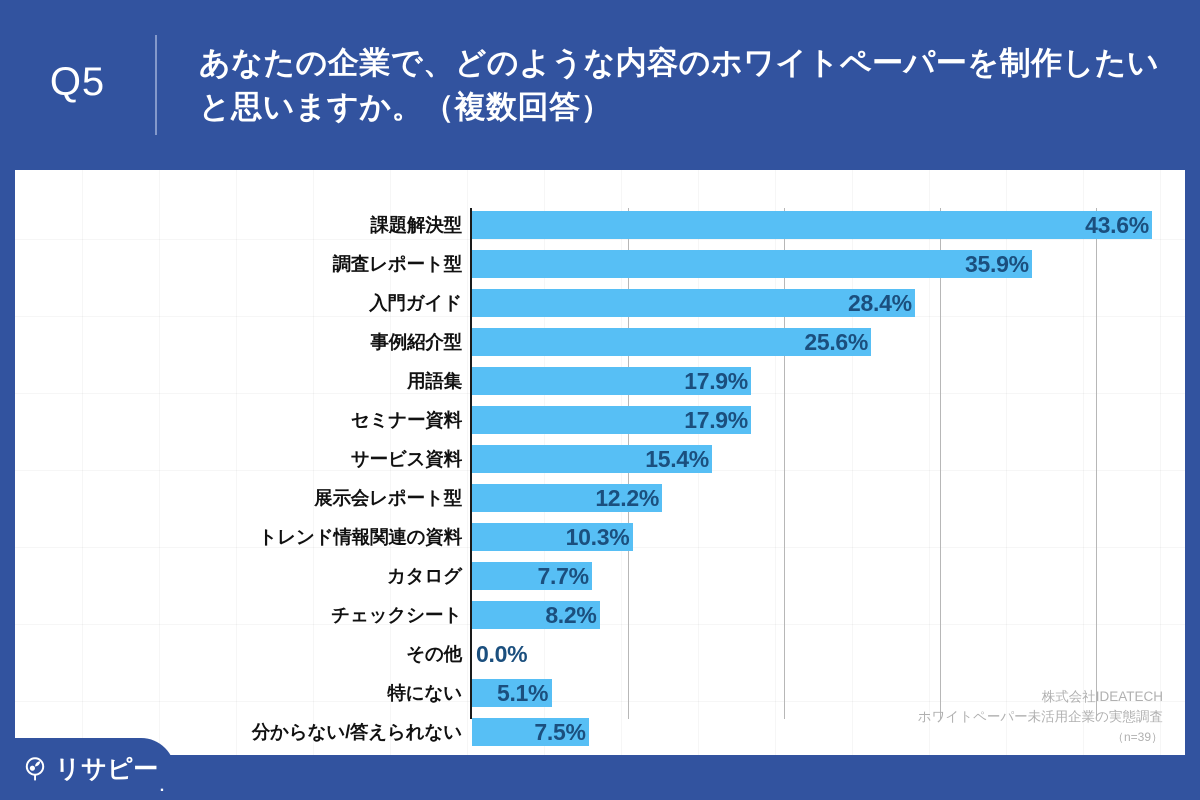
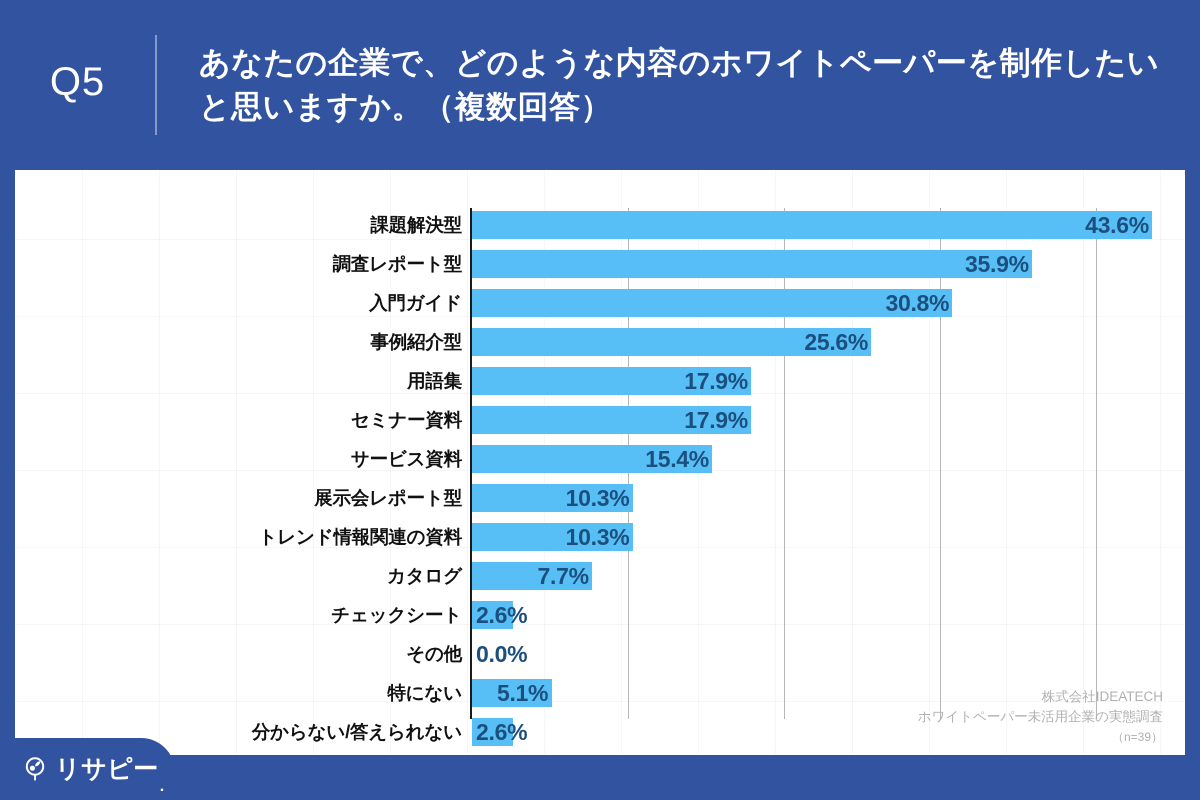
入門ガイド: 28.4% -> 30.8%
展示会レポート型: 12.2% -> 10.3%
チェックシート: 8.2% -> 2.6%
分からない/答えられない: 7.5% -> 2.6%
